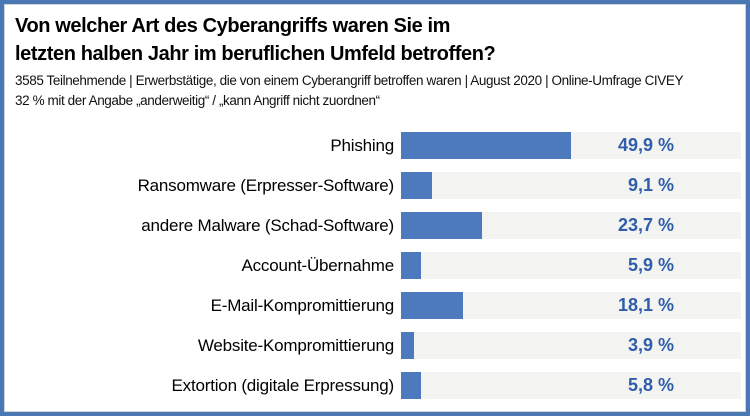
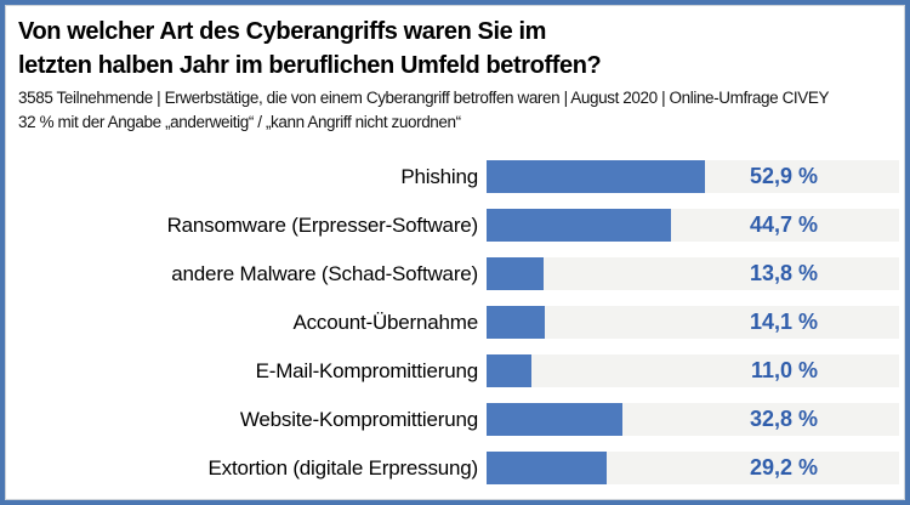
Phishing: 49,9 -> 52,9
Ransomware (Erpresser-Software): 9,1 -> 44,7
andere Malware (Schad-Software): 23,7 -> 13,8
Account-Übernahme: 5,9 -> 14,1
E-Mail-Kompromittierung: 18,1 -> 11,0
Website-Kompromittierung: 3,9 -> 32,8
Extortion (digitale Erpressung): 5,8 -> 29,2
